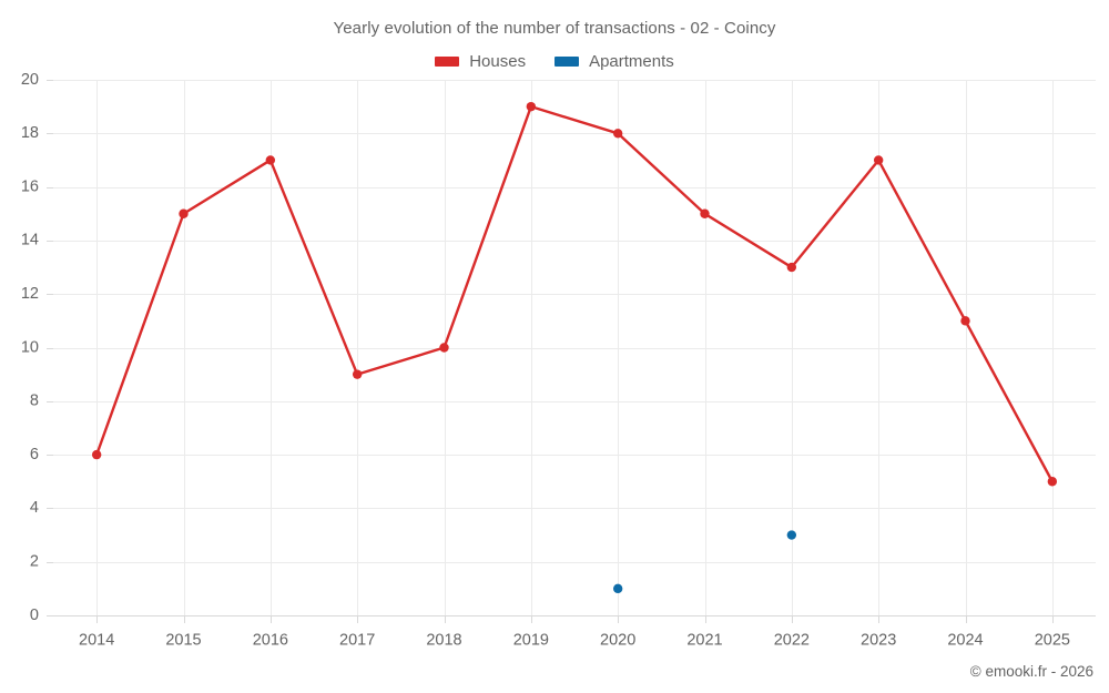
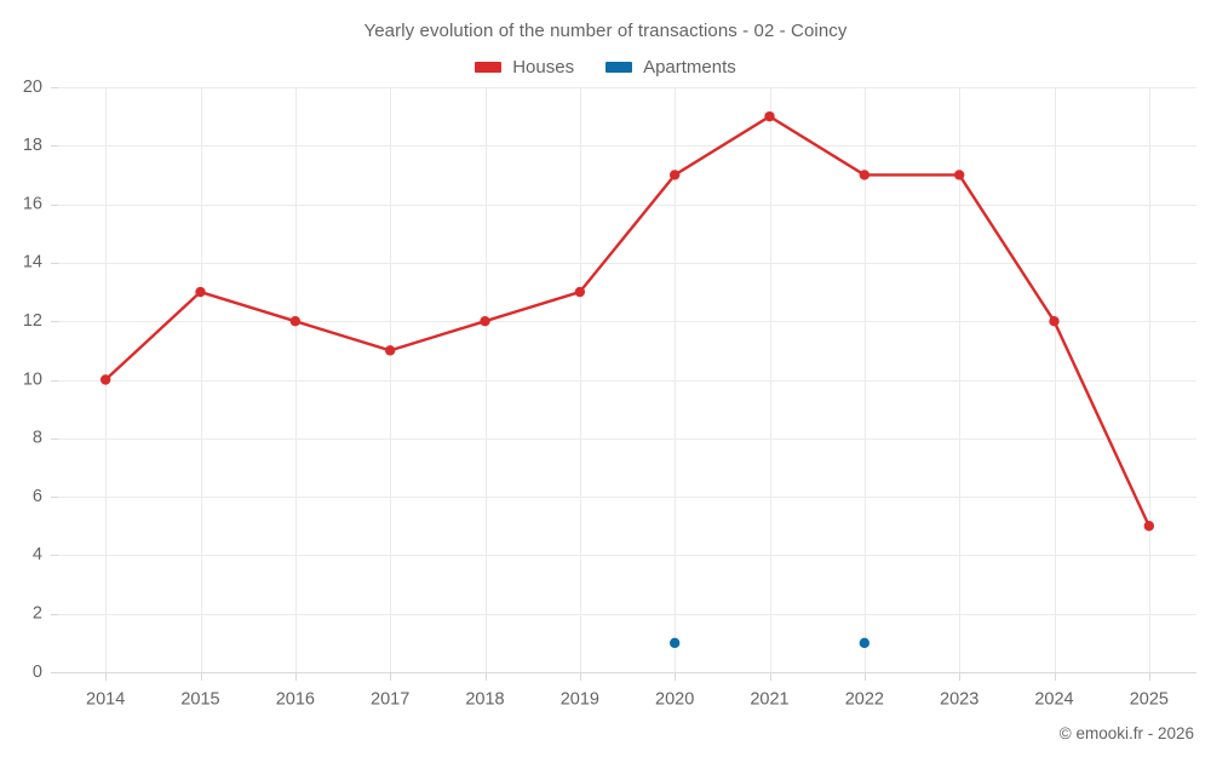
Houses/2014: 6 -> 10
Houses/2015: 15 -> 13
Houses/2016: 17 -> 12
Houses/2017: 9 -> 11
Houses/2018: 10 -> 12
Houses/2019: 19 -> 13
Houses/2020: 18 -> 17
Houses/2021: 15 -> 19
Houses/2022: 13 -> 17
Apartments/2022: 3 -> 1
Houses/2024: 11 -> 12
